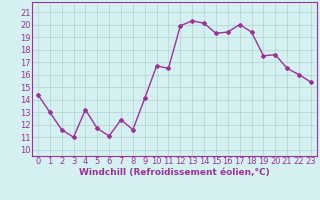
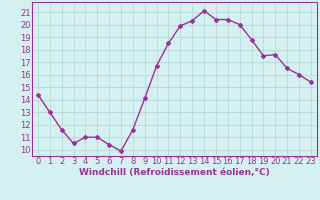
3: 11.0 -> 10.5
4: 13.2 -> 11.0
5: 11.7 -> 11.0
6: 11.1 -> 10.4
7: 12.4 -> 9.9
11: 16.5 -> 18.5
14: 20.1 -> 21.1
15: 19.3 -> 20.4
16: 19.4 -> 20.4
18: 19.4 -> 18.8
